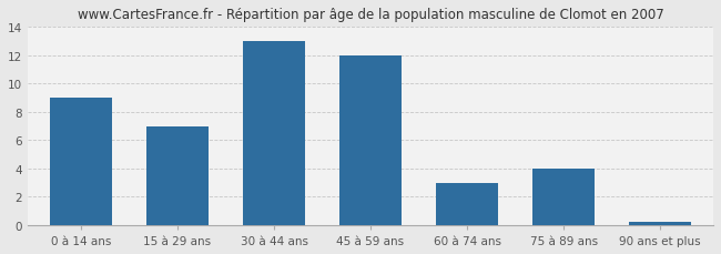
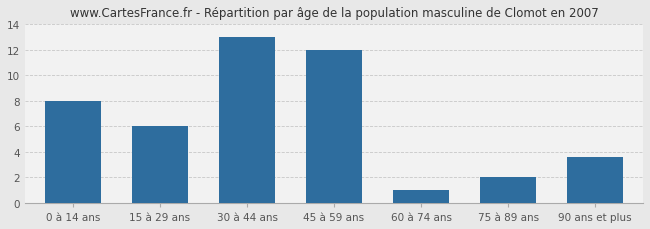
0 à 14 ans: 9.0 -> 8.0
15 à 29 ans: 7.0 -> 6.0
60 à 74 ans: 3.0 -> 1.0
75 à 89 ans: 4.0 -> 2.0
90 ans et plus: 0.2 -> 3.6
